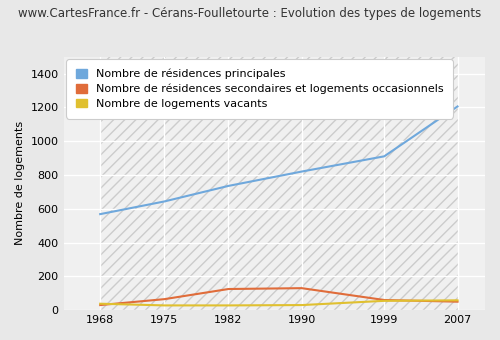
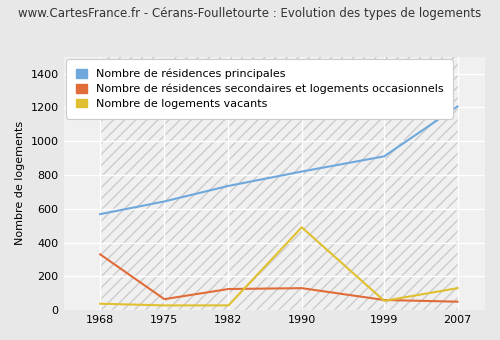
Nombre de résidences secondaires et logements occasionnels/1968: 30 -> 330
Nombre de logements vacants/1990: 30 -> 490
Nombre de logements vacants/2007: 60 -> 130
